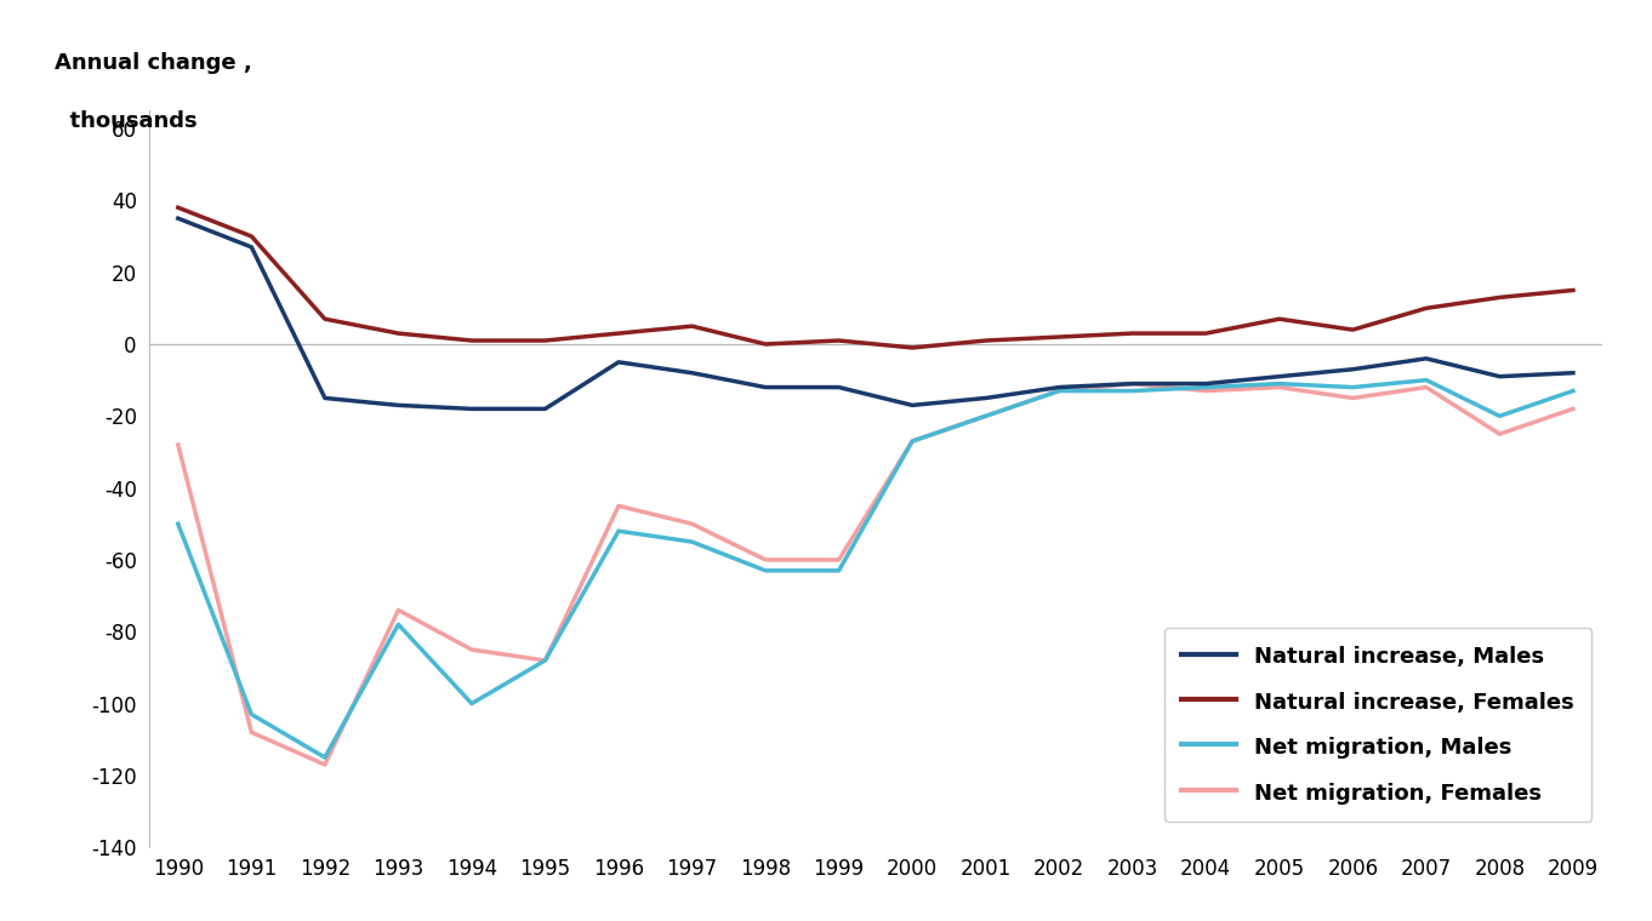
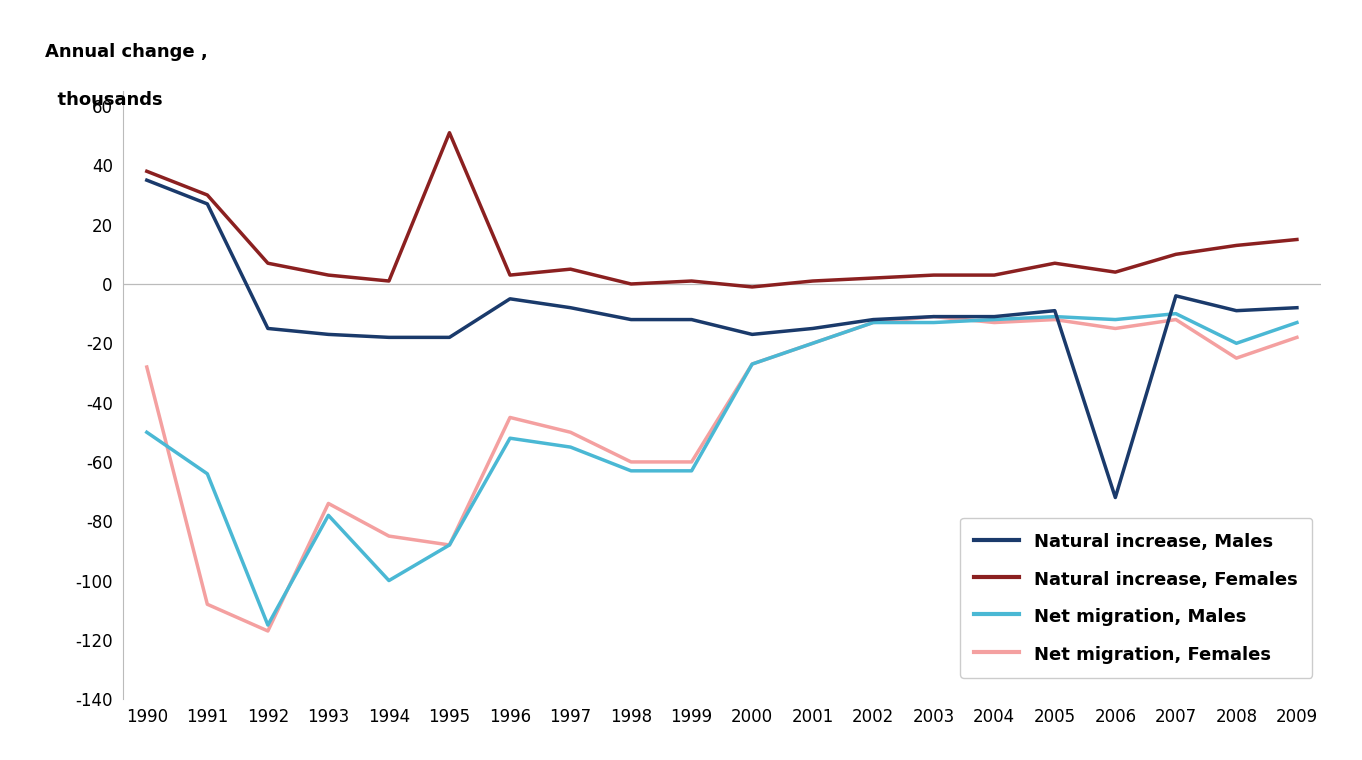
Net migration, Males/1991: -103 -> -64
Natural increase, Females/1995: 1 -> 51
Natural increase, Males/2006: -7 -> -72
